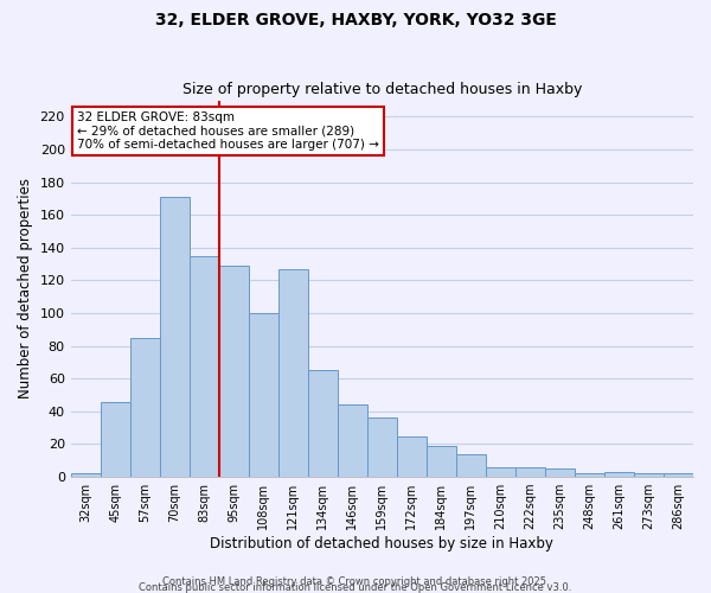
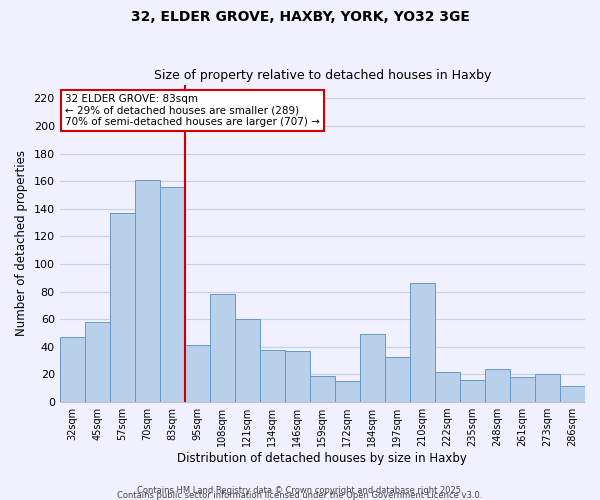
32sqm: 2 -> 47
45sqm: 46 -> 58
57sqm: 85 -> 137
70sqm: 171 -> 161
83sqm: 135 -> 156
95sqm: 129 -> 41
108sqm: 100 -> 78
121sqm: 127 -> 60
134sqm: 65 -> 38
146sqm: 44 -> 37
159sqm: 36 -> 19
172sqm: 25 -> 15
184sqm: 19 -> 49
197sqm: 14 -> 33
210sqm: 6 -> 86
222sqm: 6 -> 22
235sqm: 5 -> 16
248sqm: 2 -> 24
261sqm: 3 -> 18
273sqm: 2 -> 20
286sqm: 2 -> 12
